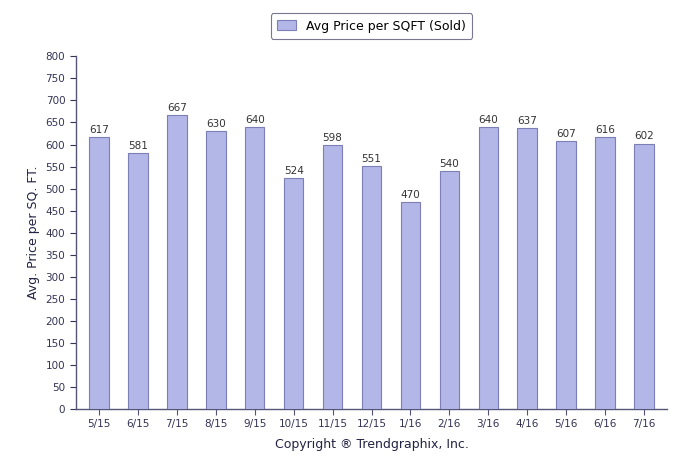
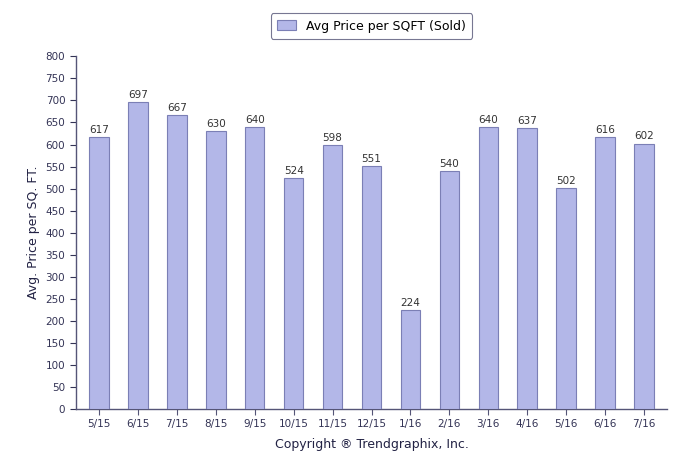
6/15: 581 -> 697
1/16: 470 -> 224
5/16: 607 -> 502
